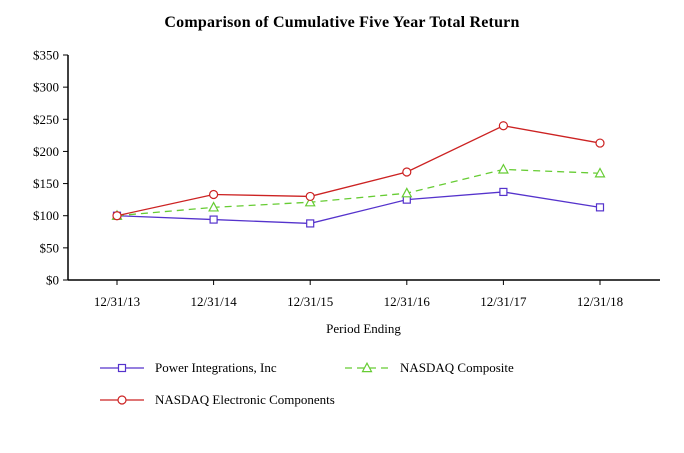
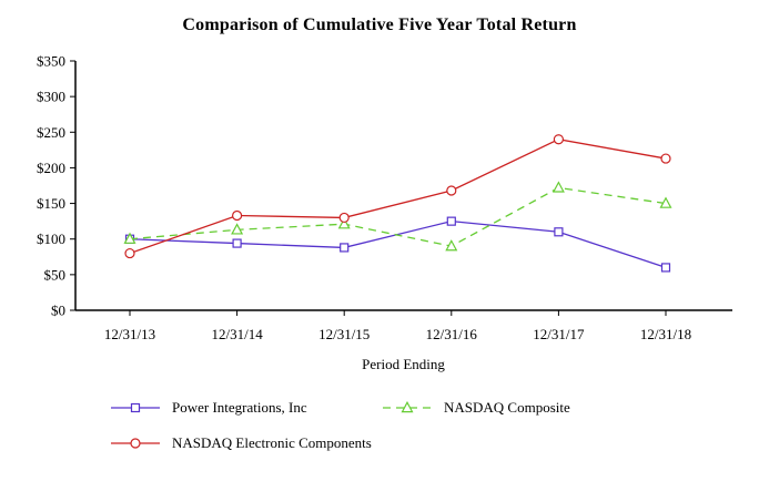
NASDAQ Electronic Components/12/31/13: $100 -> $80
NASDAQ Composite/12/31/16: $140 -> $90
Power Integrations, Inc/12/31/17: $140 -> $110
Power Integrations, Inc/12/31/18: $110 -> $60
NASDAQ Composite/12/31/18: $170 -> $150
